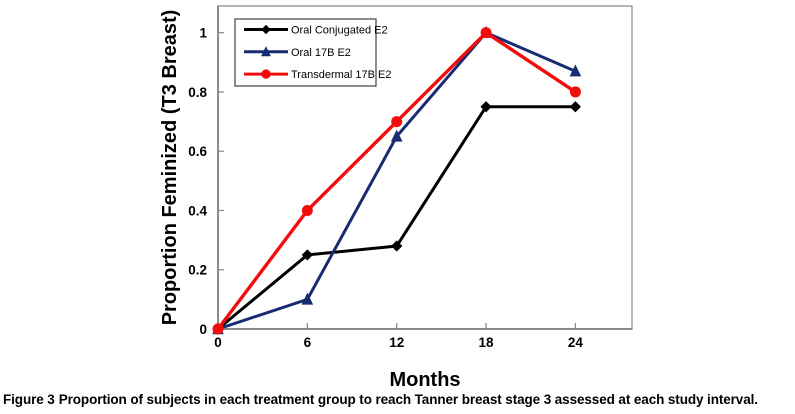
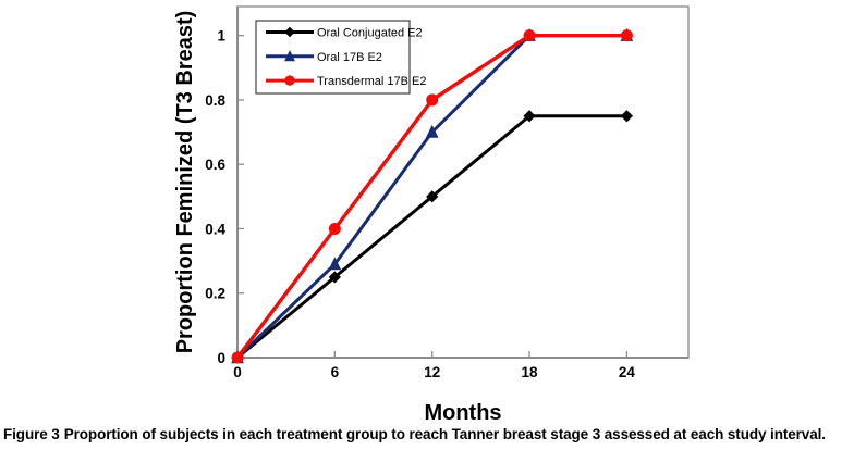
Oral 17B E2/6: 0.10 -> 0.29
Oral Conjugated E2/12: 0.28 -> 0.50
Oral 17B E2/12: 0.65 -> 0.70
Transdermal 17B E2/12: 0.7 -> 0.8
Oral 17B E2/24: 0.87 -> 1.00
Transdermal 17B E2/24: 0.8 -> 1.0
